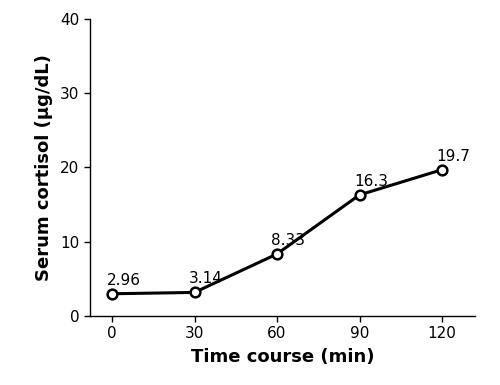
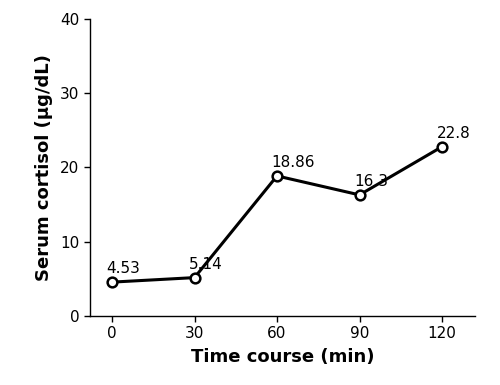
0: 2.96 -> 4.53
30: 3.14 -> 5.14
60: 8.33 -> 18.86
120: 19.7 -> 22.8
